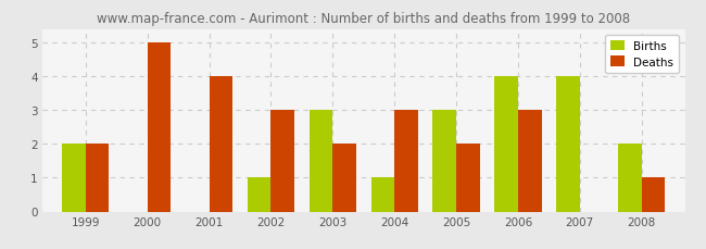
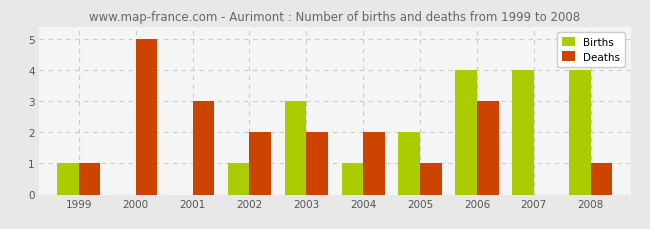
Births/1999: 2 -> 1
Deaths/1999: 2 -> 1
Deaths/2001: 4 -> 3
Deaths/2002: 3 -> 2
Deaths/2004: 3 -> 2
Births/2005: 3 -> 2
Deaths/2005: 2 -> 1
Births/2008: 2 -> 4
